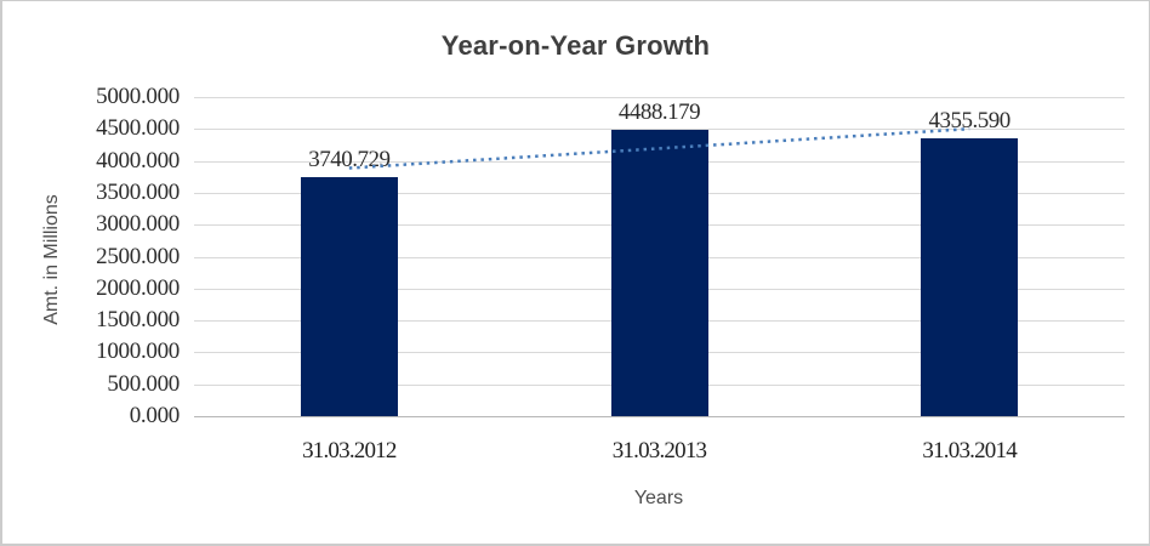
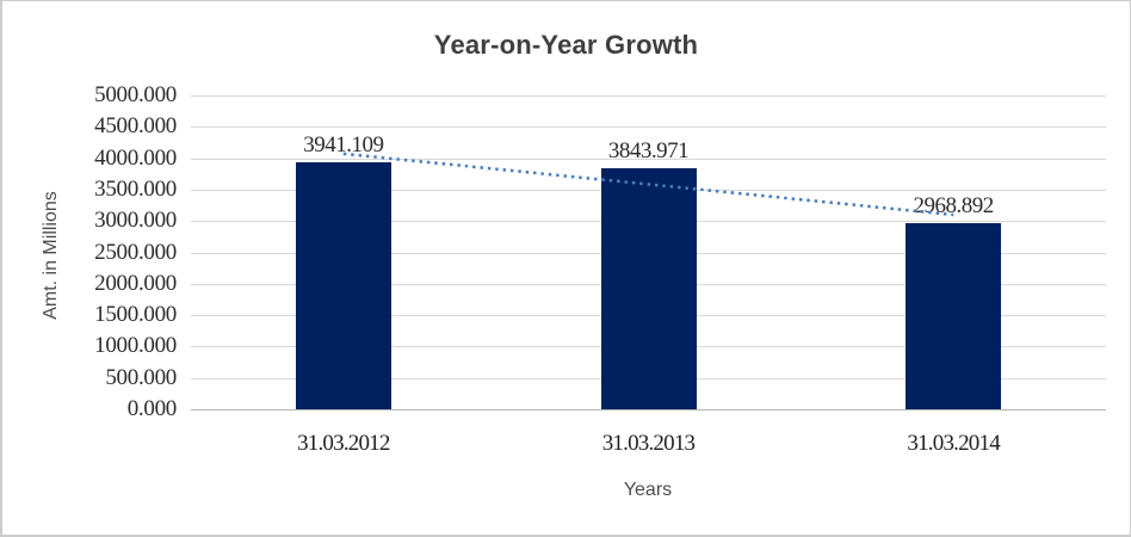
31.03.2012: 3740.729 -> 3941.109
31.03.2013: 4488.179 -> 3843.971
31.03.2014: 4355.590 -> 2968.892
